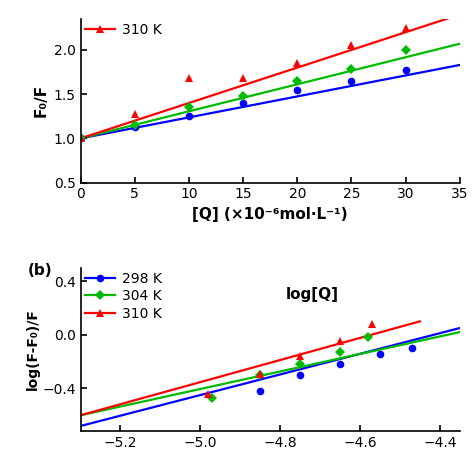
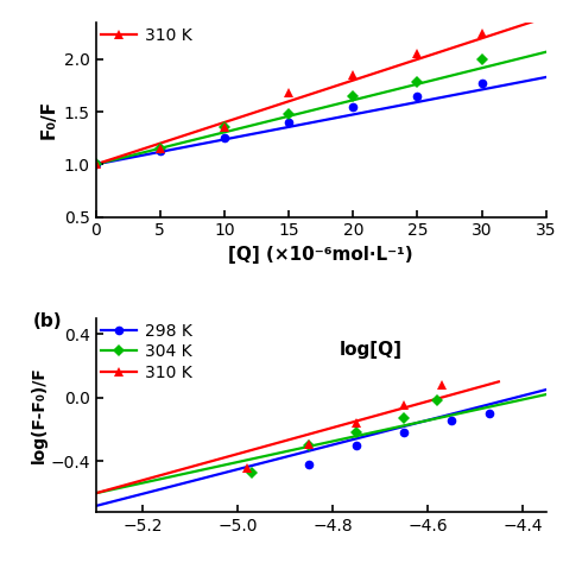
310 K/5: 1.28 -> 1.15
310 K/10: 1.68 -> 1.35
